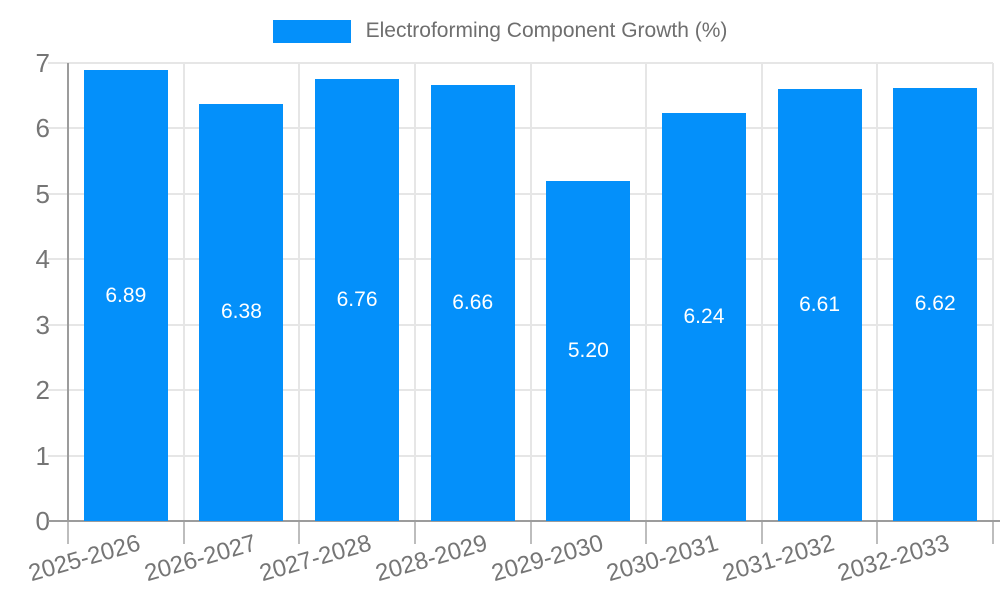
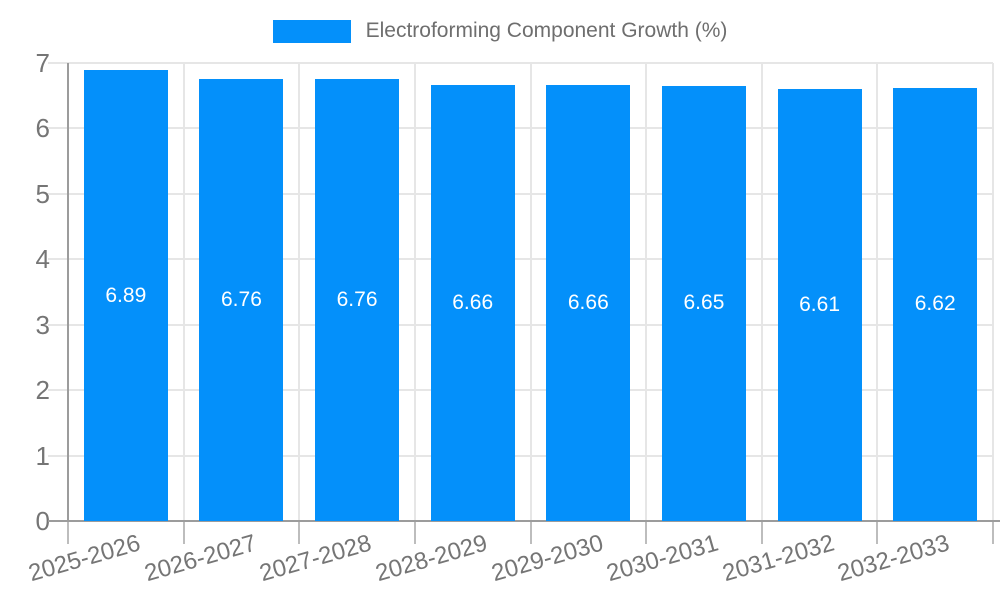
2026-2027: 6.38 -> 6.76
2029-2030: 5.20 -> 6.66
2030-2031: 6.24 -> 6.65
